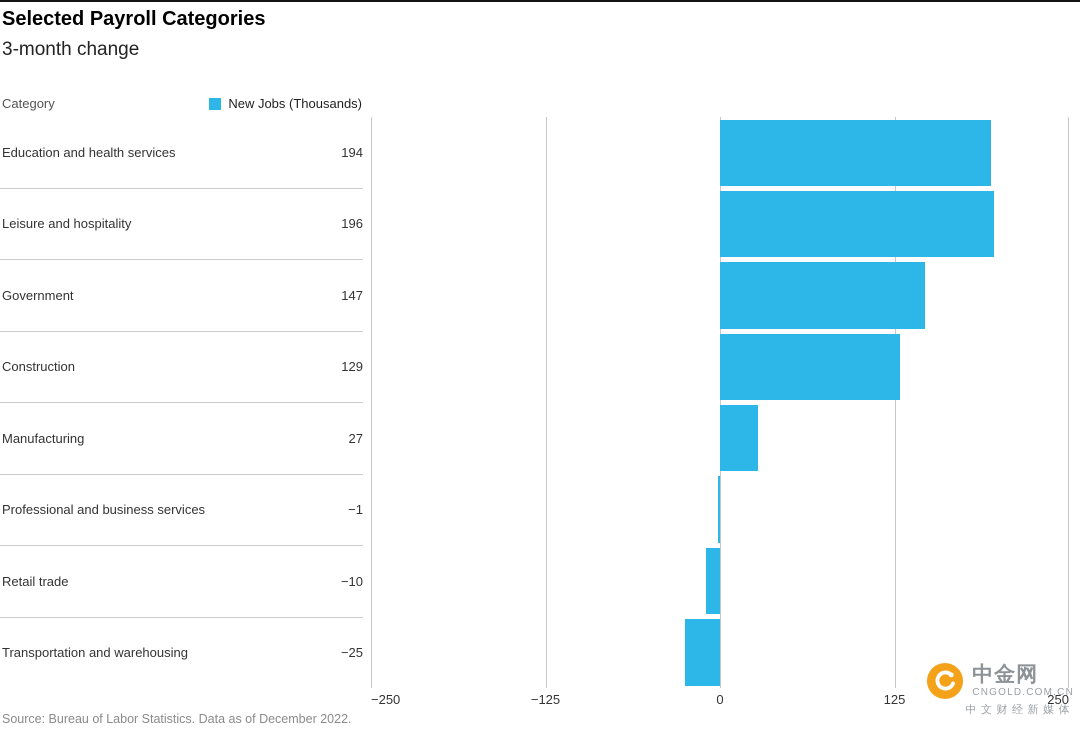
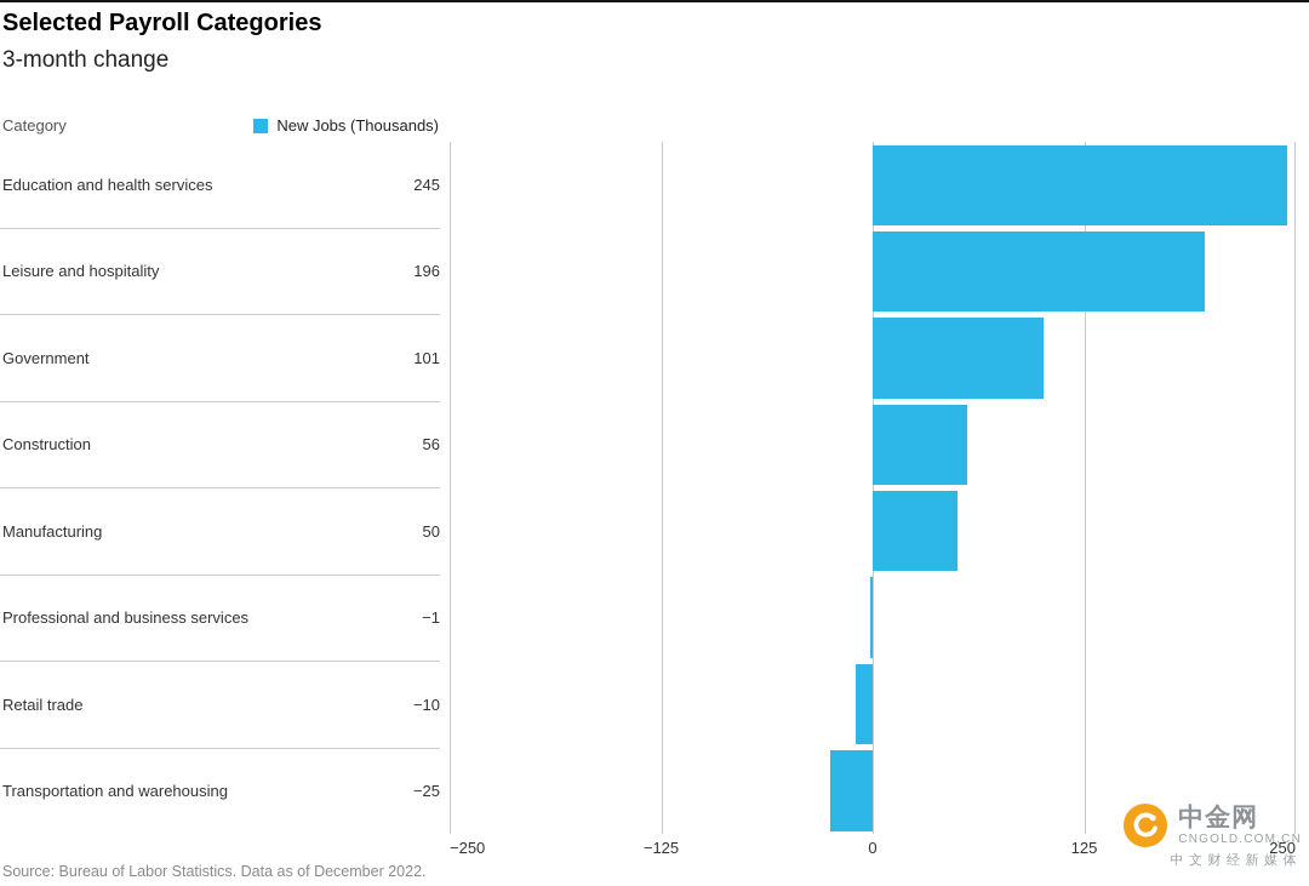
Education and health services: 194 -> 245
Government: 147 -> 101
Construction: 129 -> 56
Manufacturing: 27 -> 50
